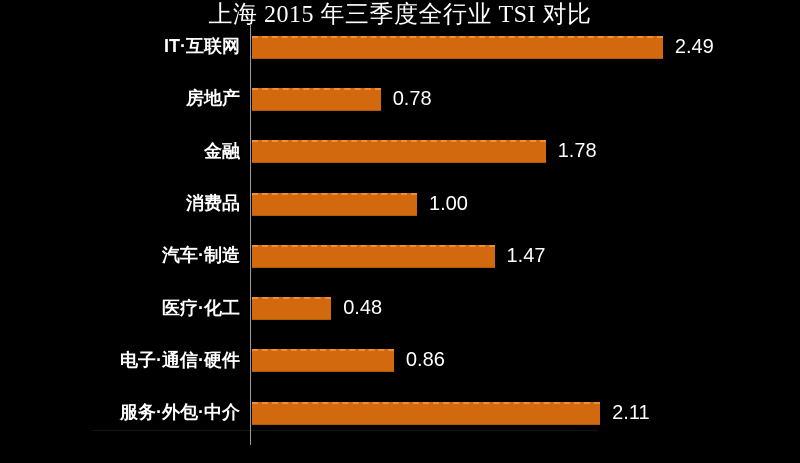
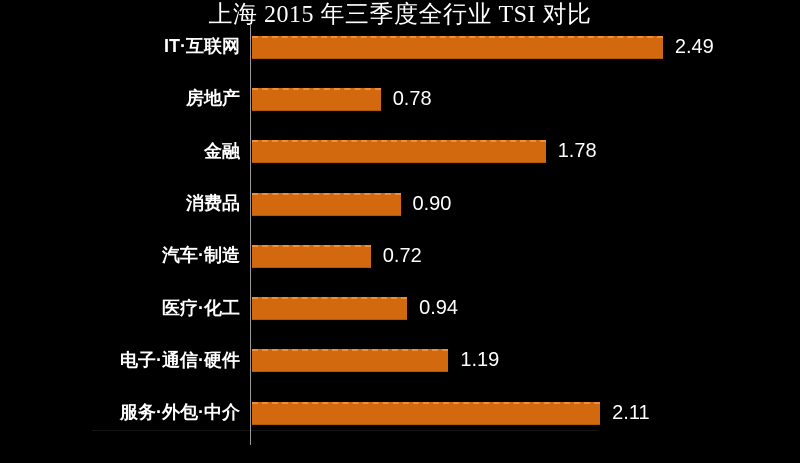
消费品: 1.00 -> 0.90
汽车·制造: 1.47 -> 0.72
医疗·化工: 0.48 -> 0.94
电子·通信·硬件: 0.86 -> 1.19
